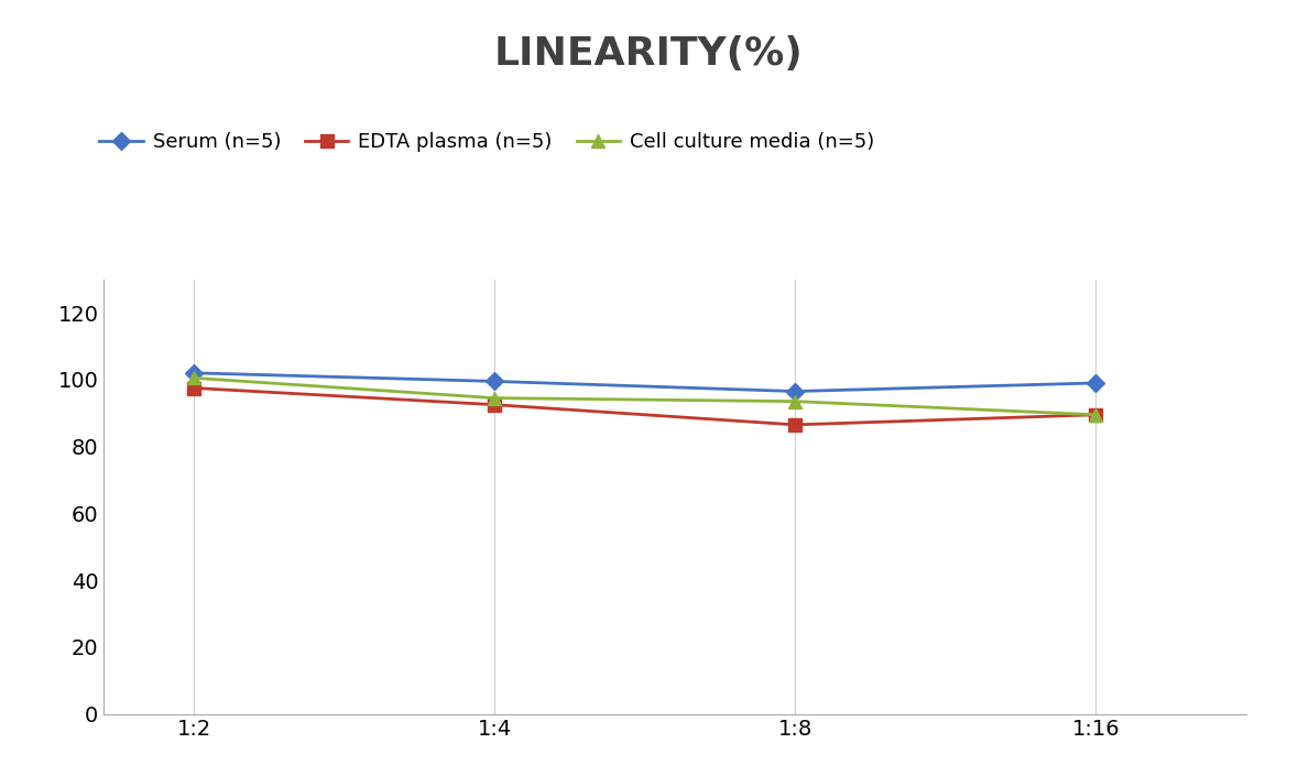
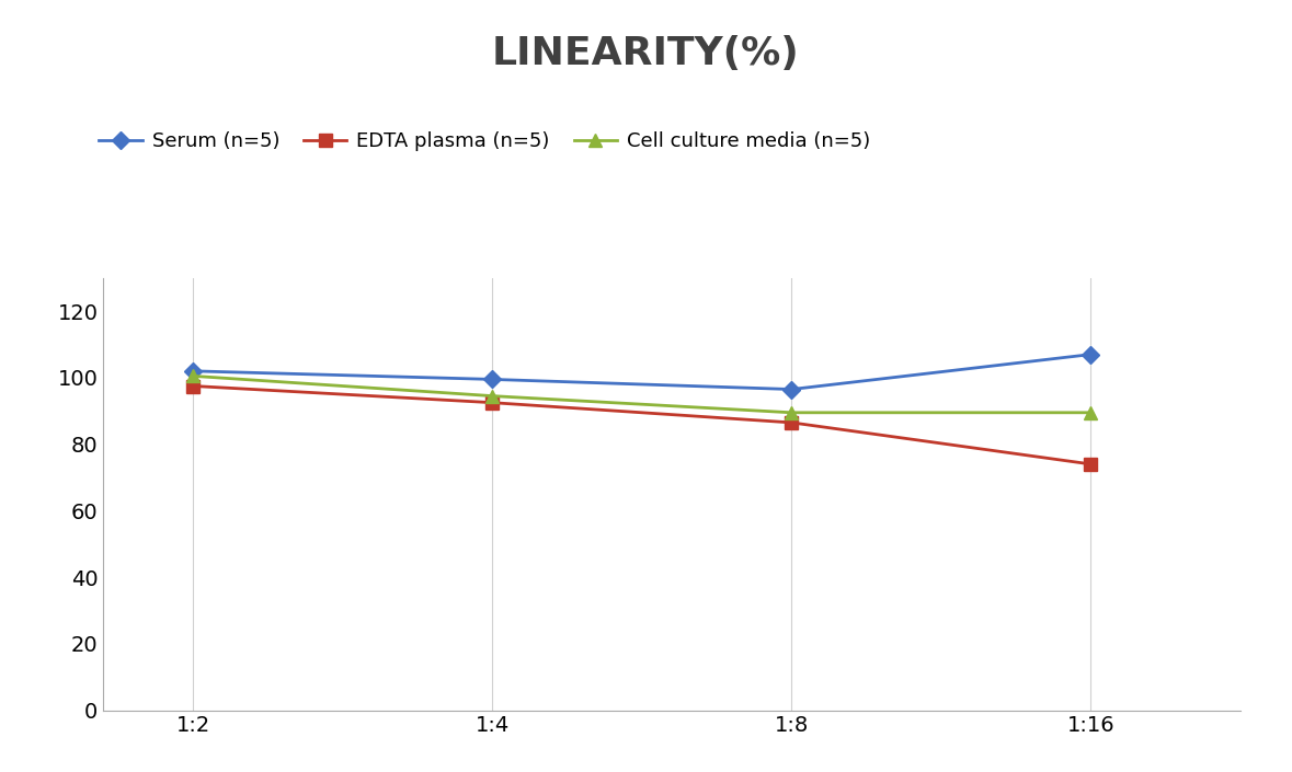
Cell culture media (n=5)/1:8: 93.5 -> 89.5
Serum (n=5)/1:16: 99.0 -> 107.0
EDTA plasma (n=5)/1:16: 89.5 -> 74.0
